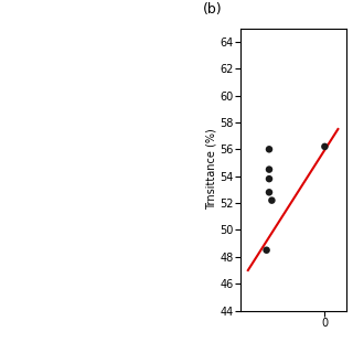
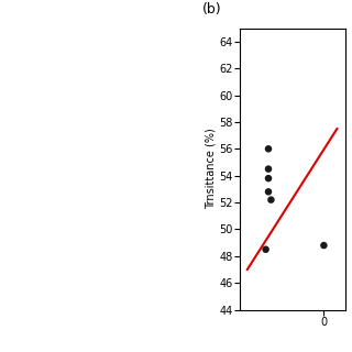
0: 56.2 -> 48.8
